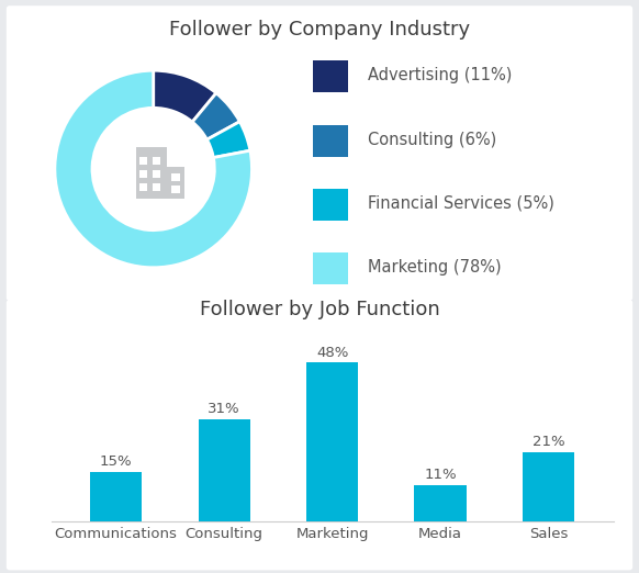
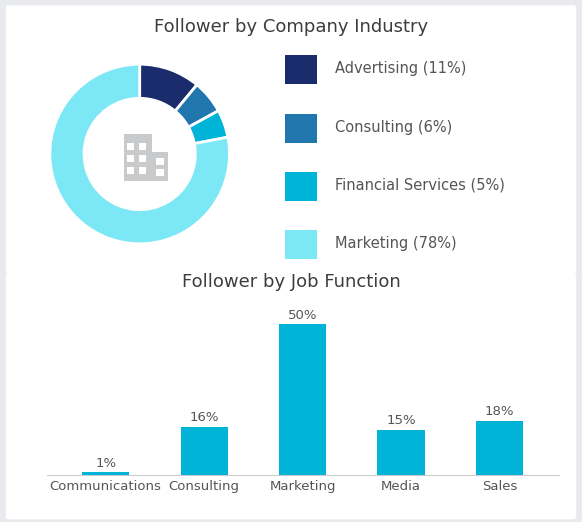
Communications: 15% -> 1%
Consulting: 31% -> 16%
Marketing: 48% -> 50%
Media: 11% -> 15%
Sales: 21% -> 18%
